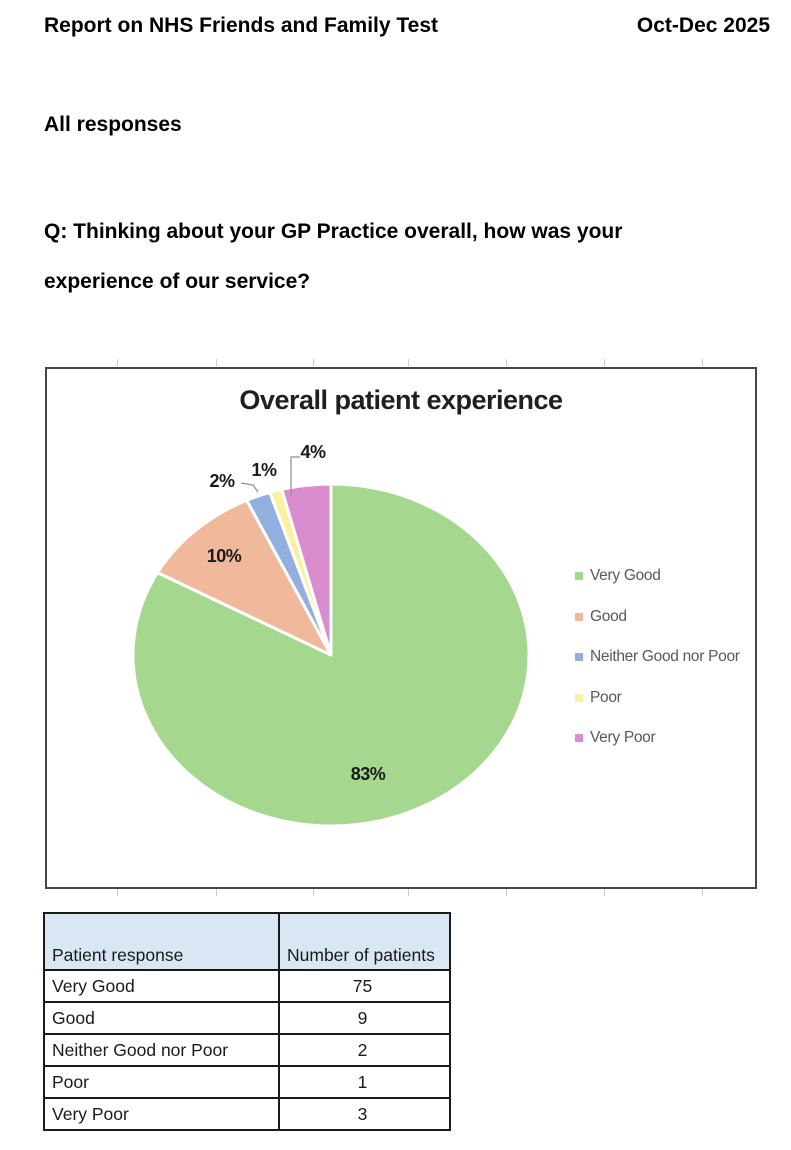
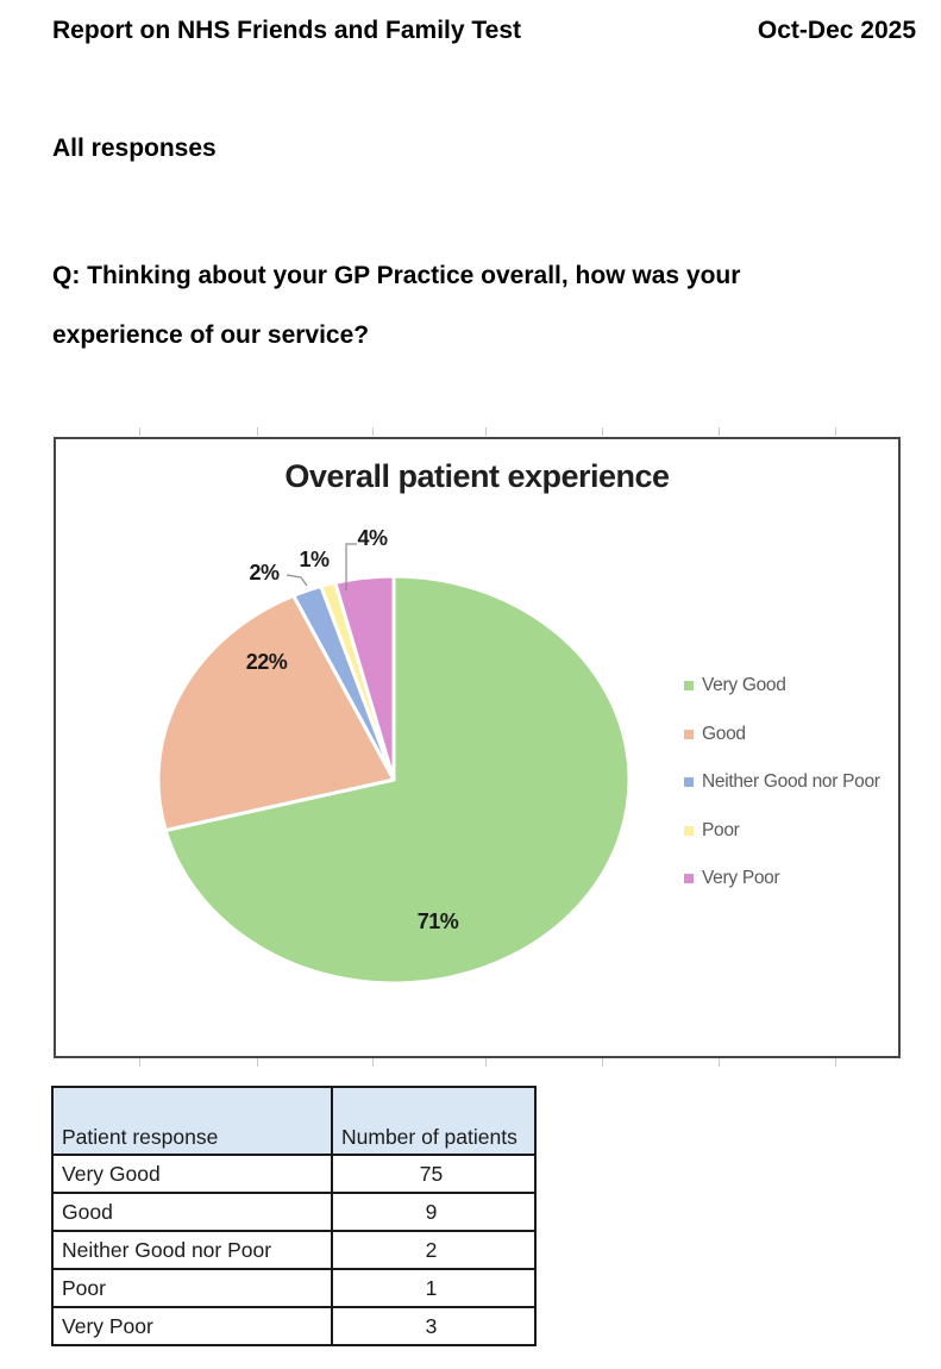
Very Good: 83% -> 71%
Good: 10% -> 22%
